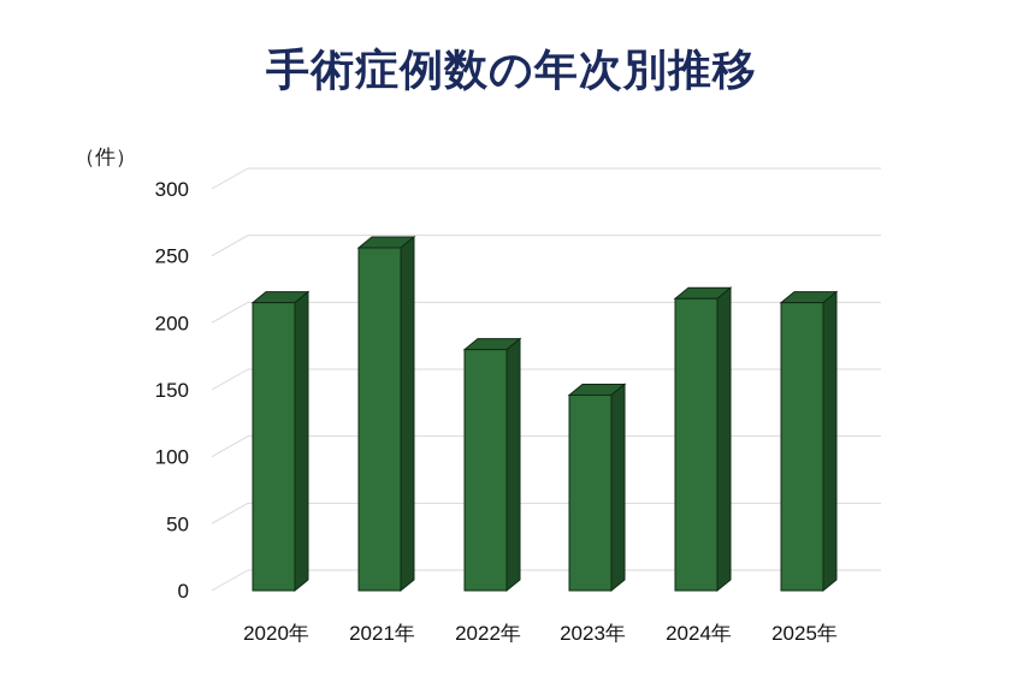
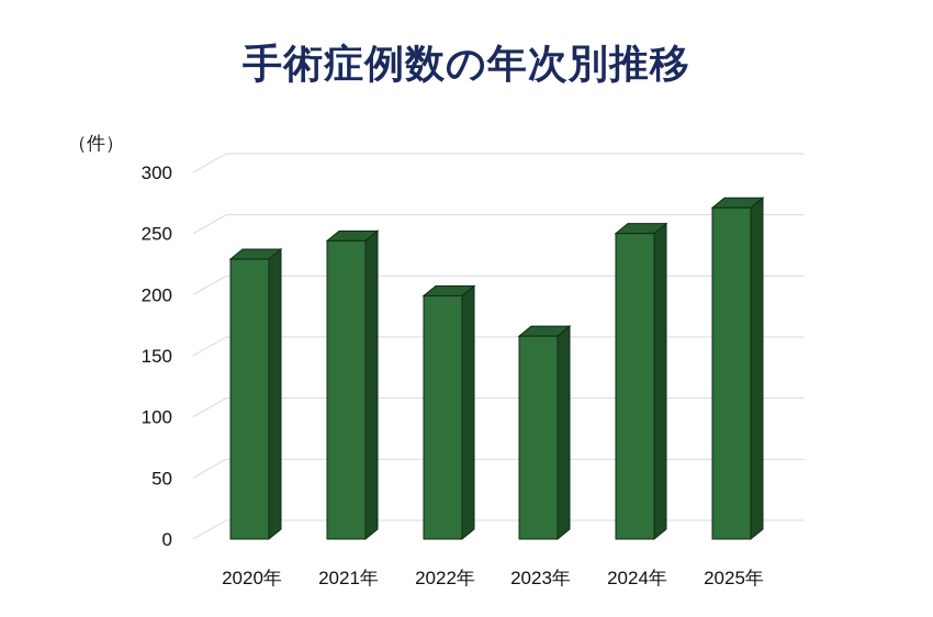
2020年: 215 -> 229
2021年: 256 -> 244
2022年: 180 -> 199
2023年: 146 -> 166
2024年: 218 -> 250
2025年: 215 -> 271
